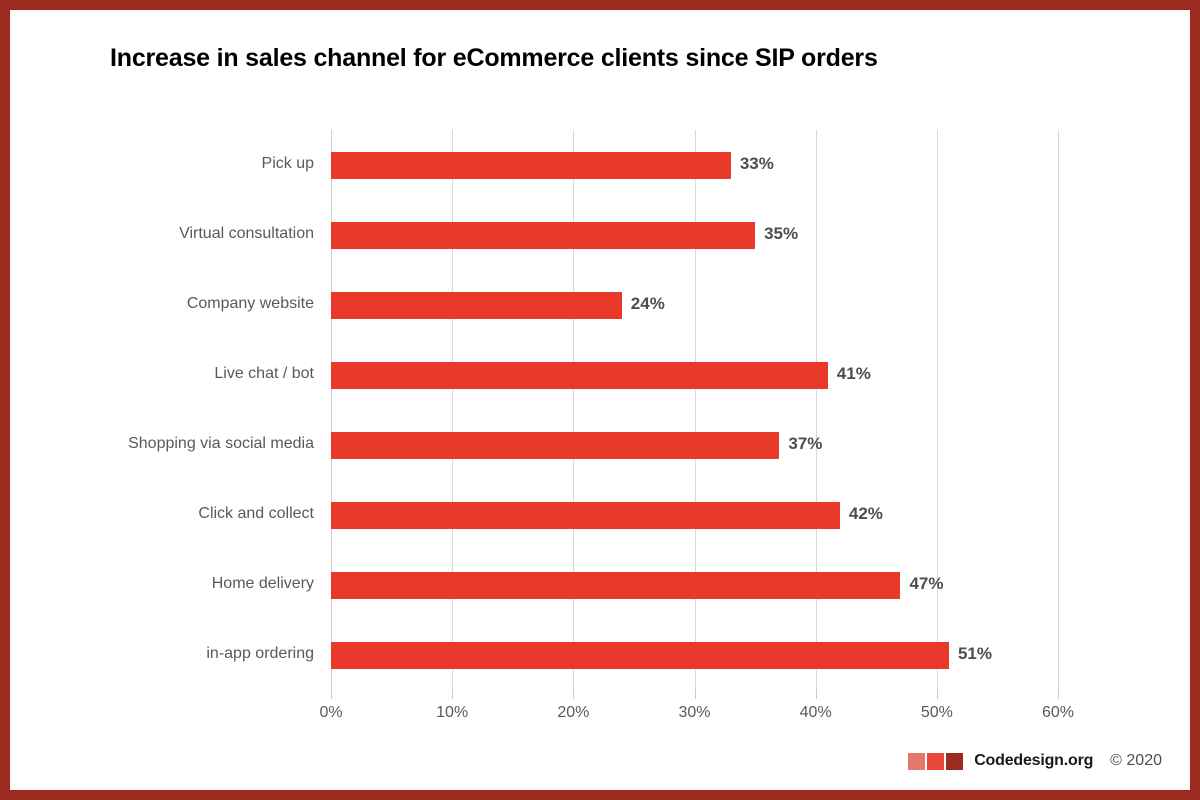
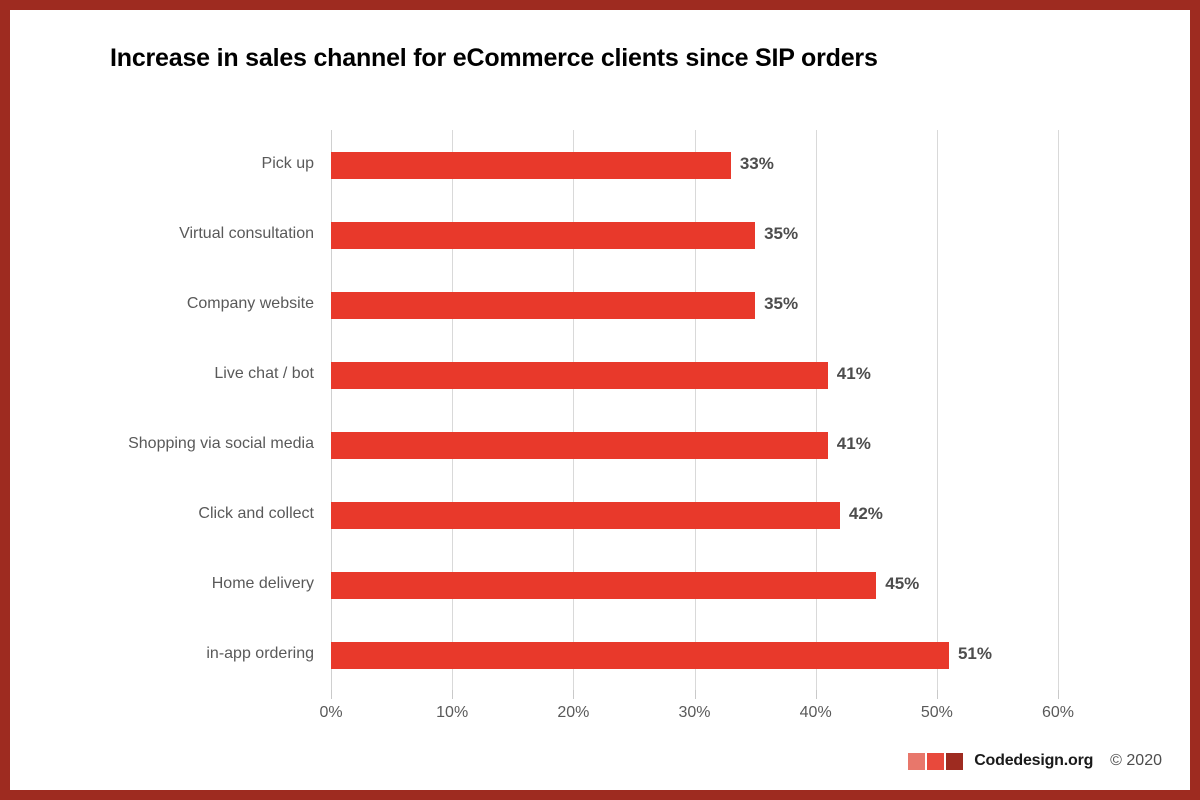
Company website: 24% -> 35%
Shopping via social media: 37% -> 41%
Home delivery: 47% -> 45%
